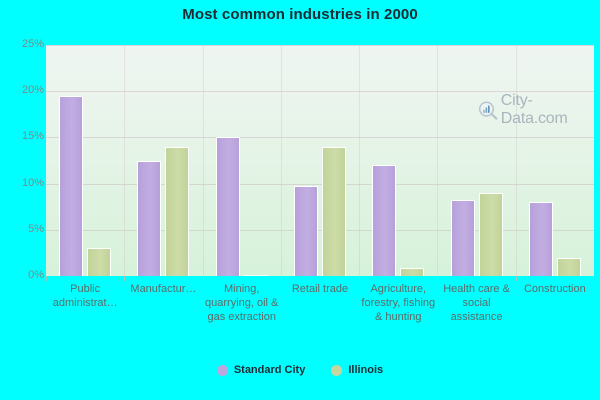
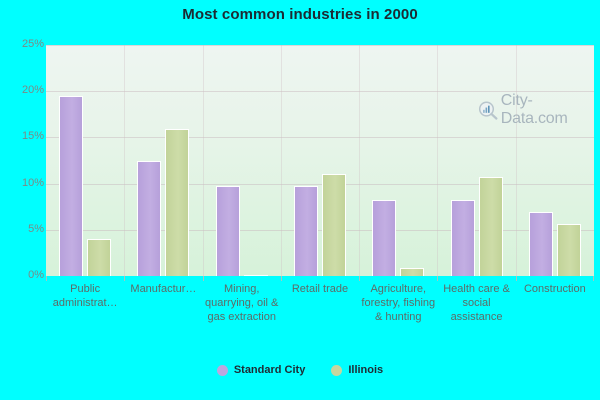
Illinois/Public administrat…: 3% -> 4%
Illinois/Manufactur…: 14% -> 16%
Standard City/Mining, quarrying, oil & gas extraction: 15% -> 10%
Illinois/Retail trade: 14% -> 11%
Standard City/Agriculture, forestry, fishing & hunting: 12% -> 8%
Illinois/Health care & social assistance: 9% -> 11%
Standard City/Construction: 8% -> 7%
Illinois/Construction: 2% -> 6%
